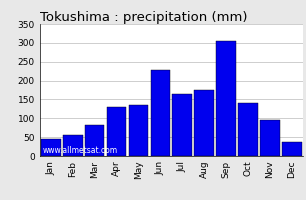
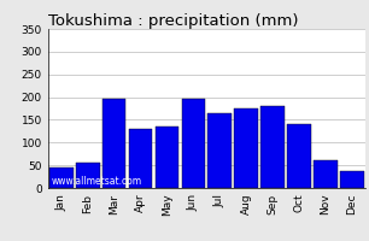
Mar: 82 -> 195
Jun: 228 -> 195
Sep: 305 -> 180
Nov: 95 -> 60
